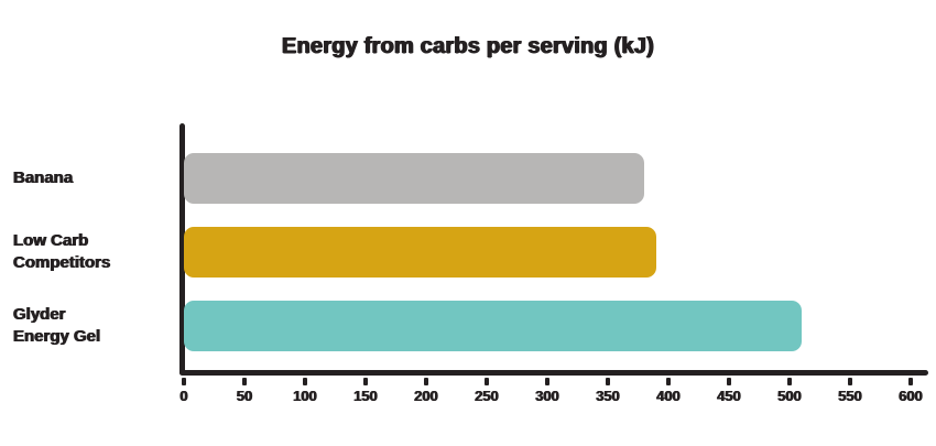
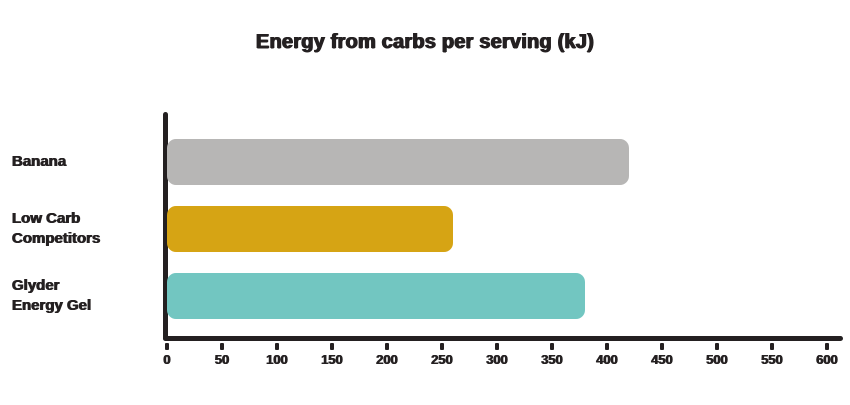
Banana: 380 -> 420
Low Carb Competitors: 390 -> 260
Glyder Energy Gel: 510 -> 380
